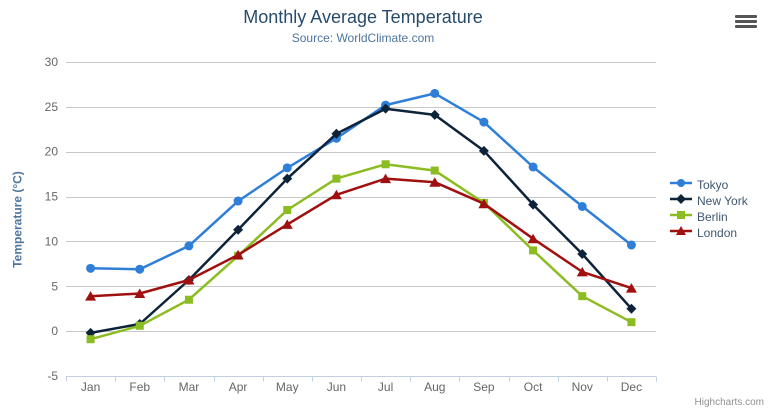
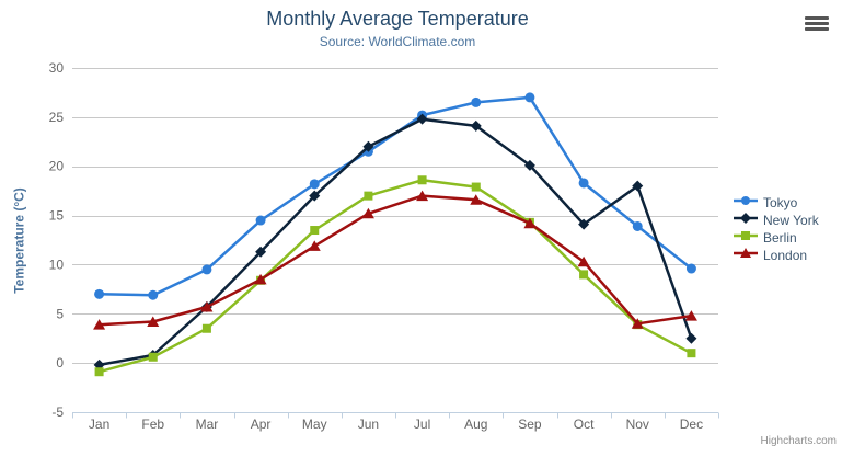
Tokyo/Sep: 23 -> 27
New York/Nov: 9 -> 18
London/Nov: 7 -> 4
